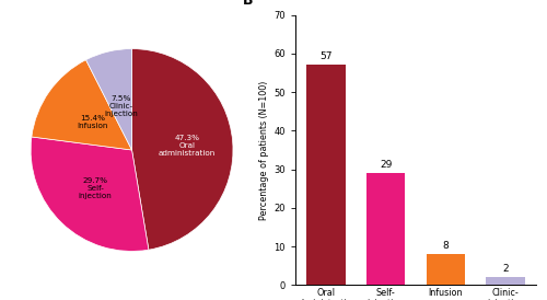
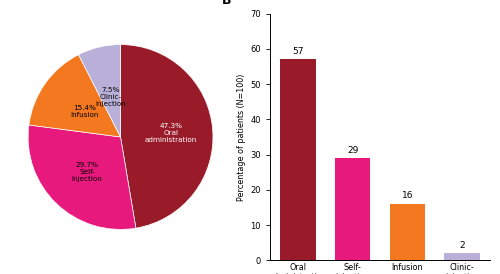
Infusion: 8 -> 16
